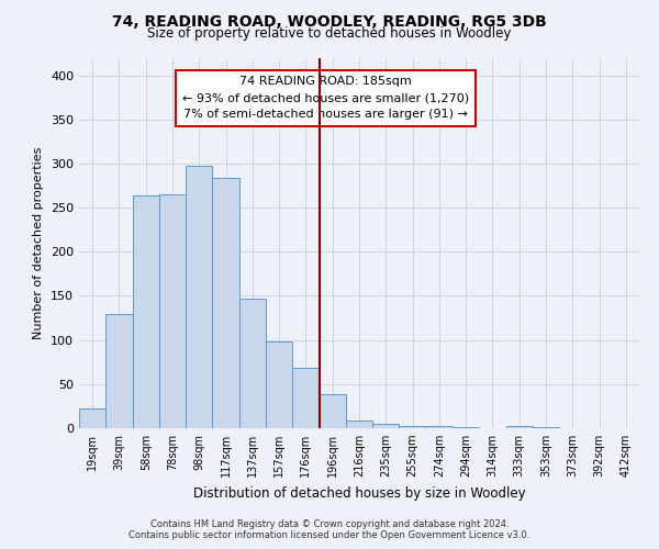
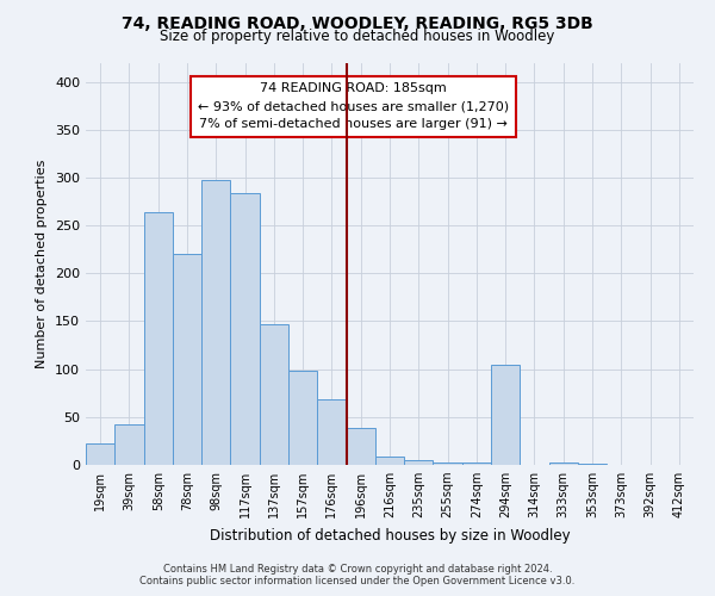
39sqm: 130 -> 42
78sqm: 265 -> 220
294sqm: 1 -> 104
